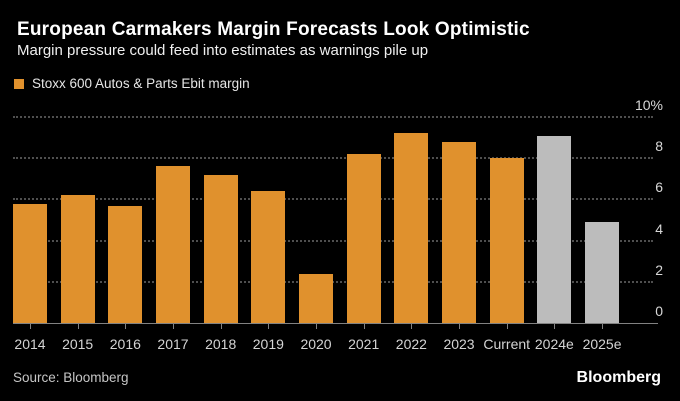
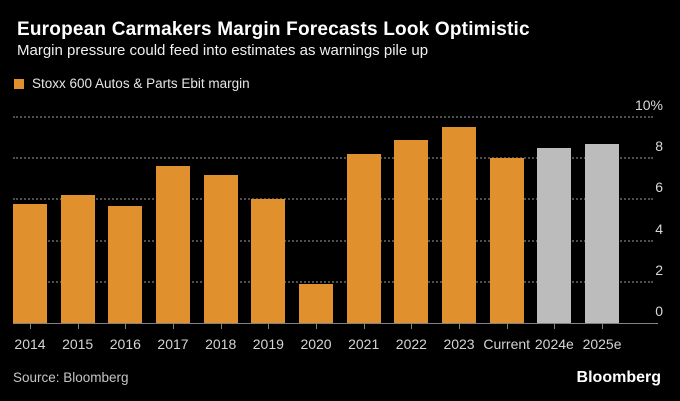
2019: 6.4% -> 6.0%
2020: 2.4% -> 1.9%
2022: 9.2% -> 8.9%
2023: 8.8% -> 9.5%
2024e: 9.1% -> 8.5%
2025e: 4.9% -> 8.7%
